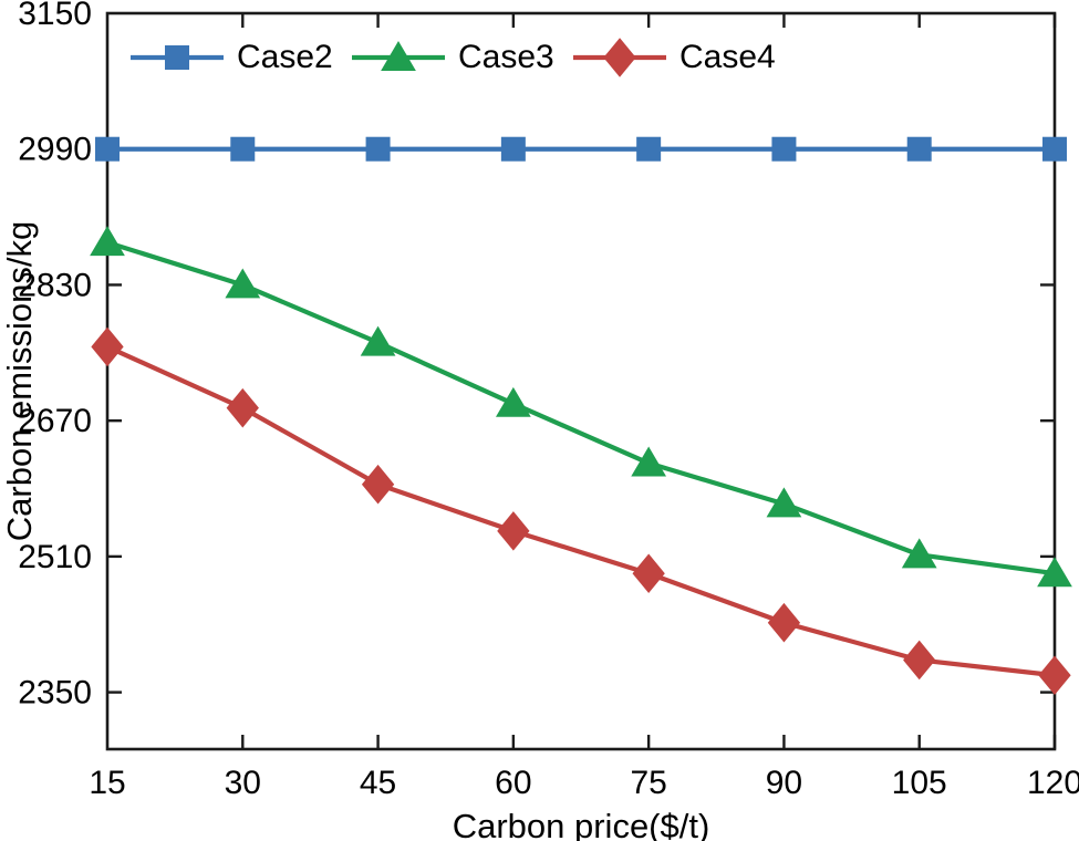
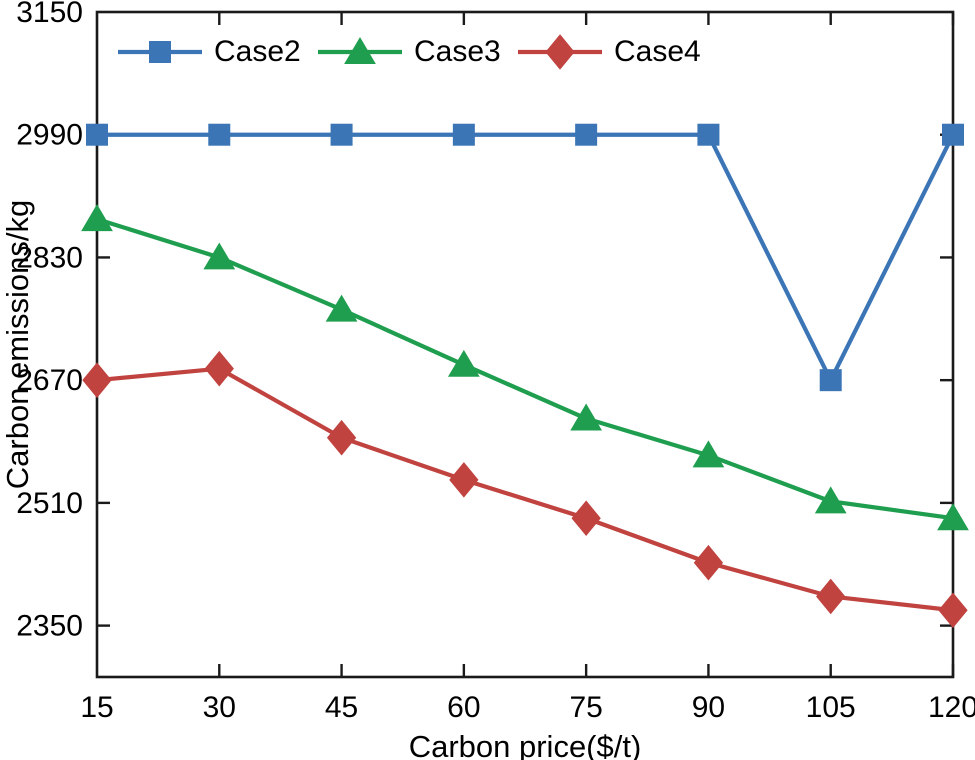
Case4/15: 2760 -> 2670
Case2/105: 2990 -> 2670
